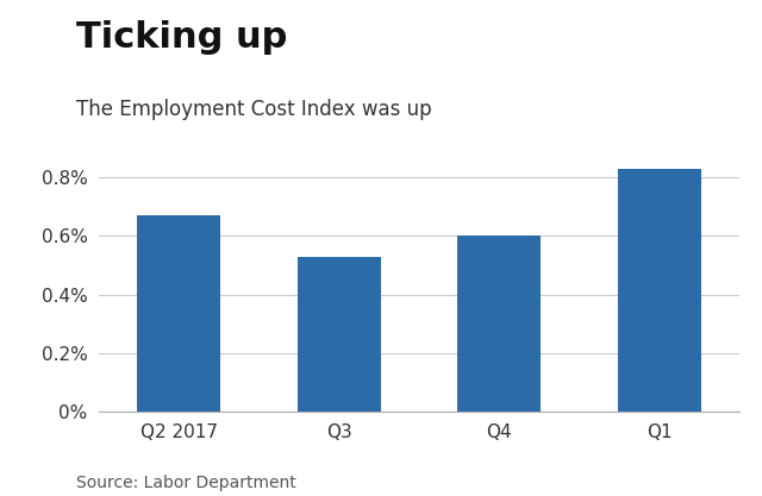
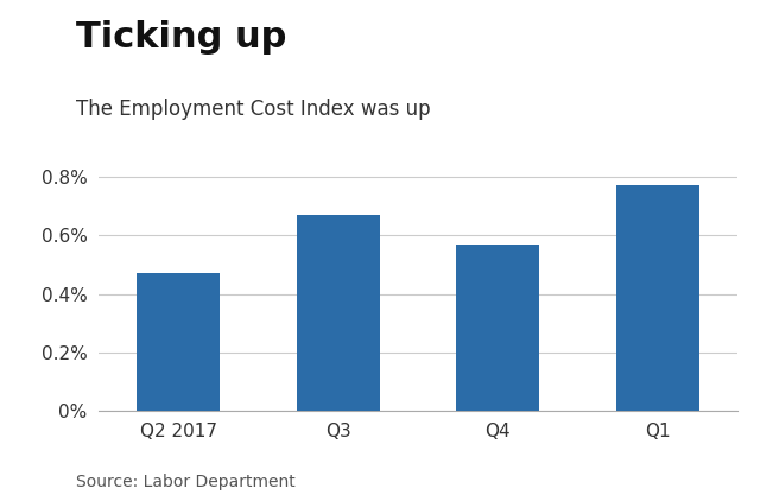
Q2 2017: 0.67% -> 0.47%
Q3: 0.53% -> 0.67%
Q4: 0.60% -> 0.57%
Q1: 0.83% -> 0.77%
